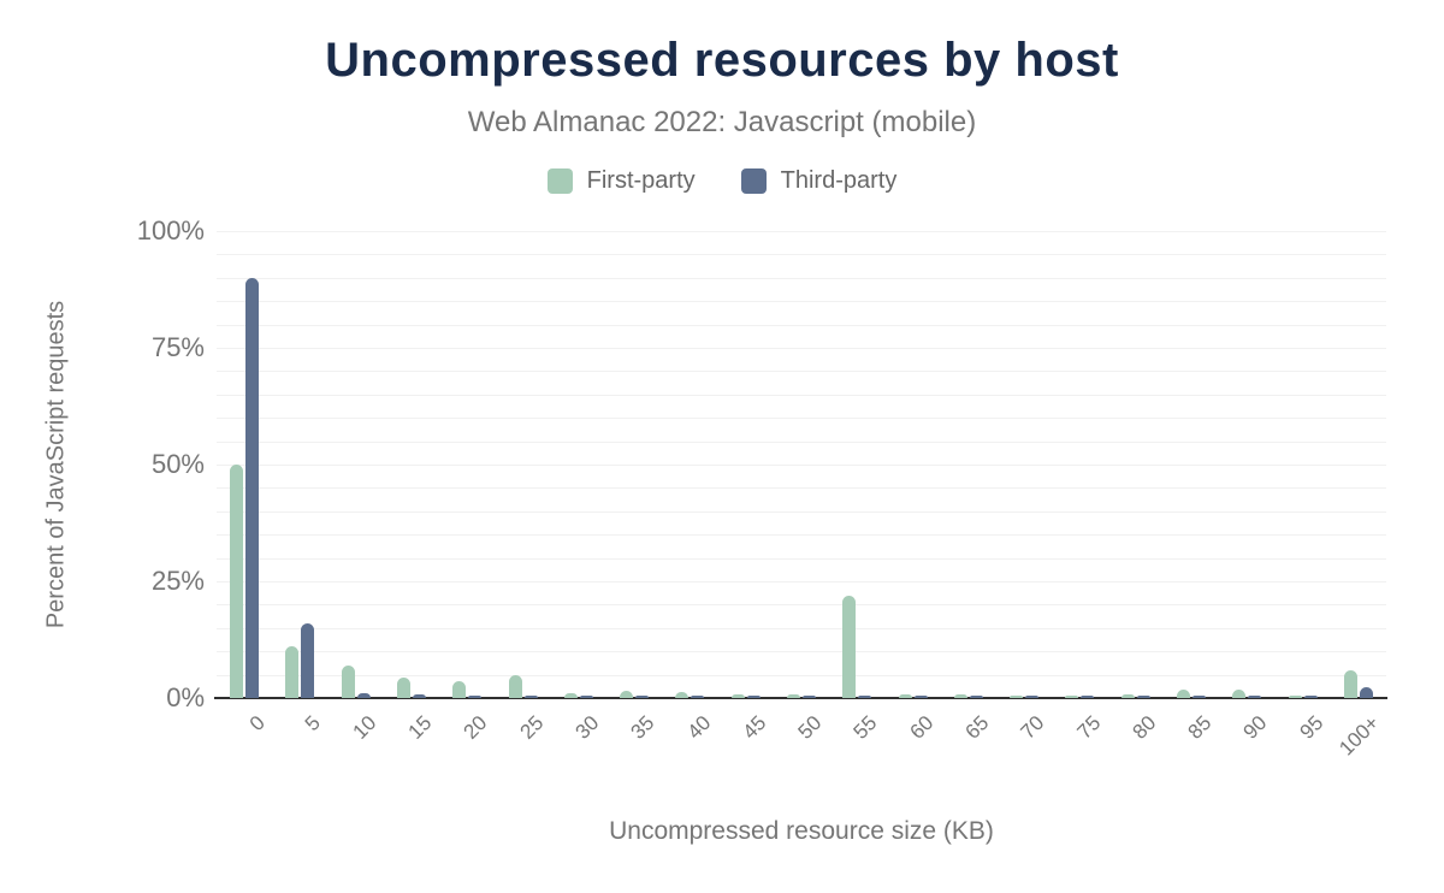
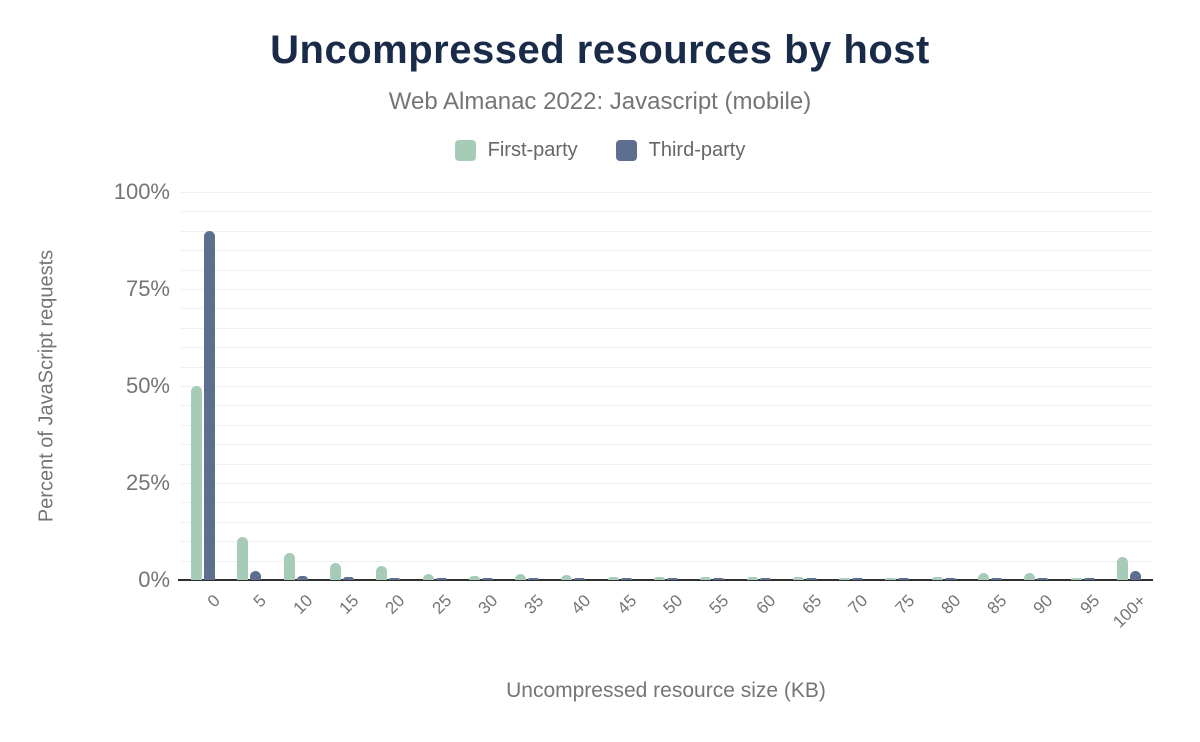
Third-party/5: 16% -> 2%
First-party/25: 5% -> 2%
First-party/55: 22% -> 1%
